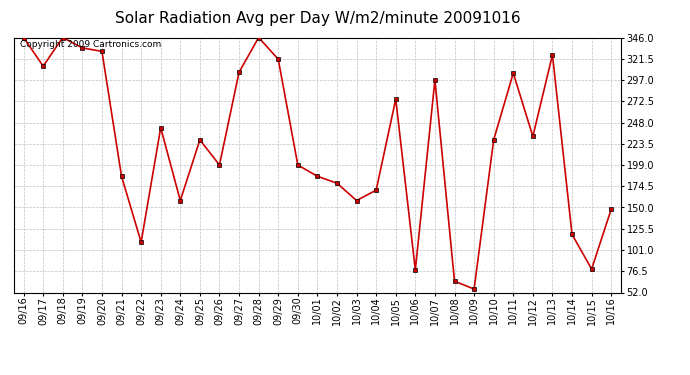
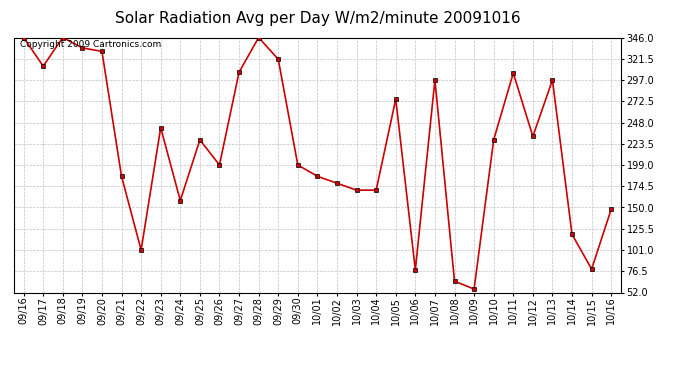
09/22: 110 -> 101
10/03: 158 -> 170
10/13: 326 -> 297
